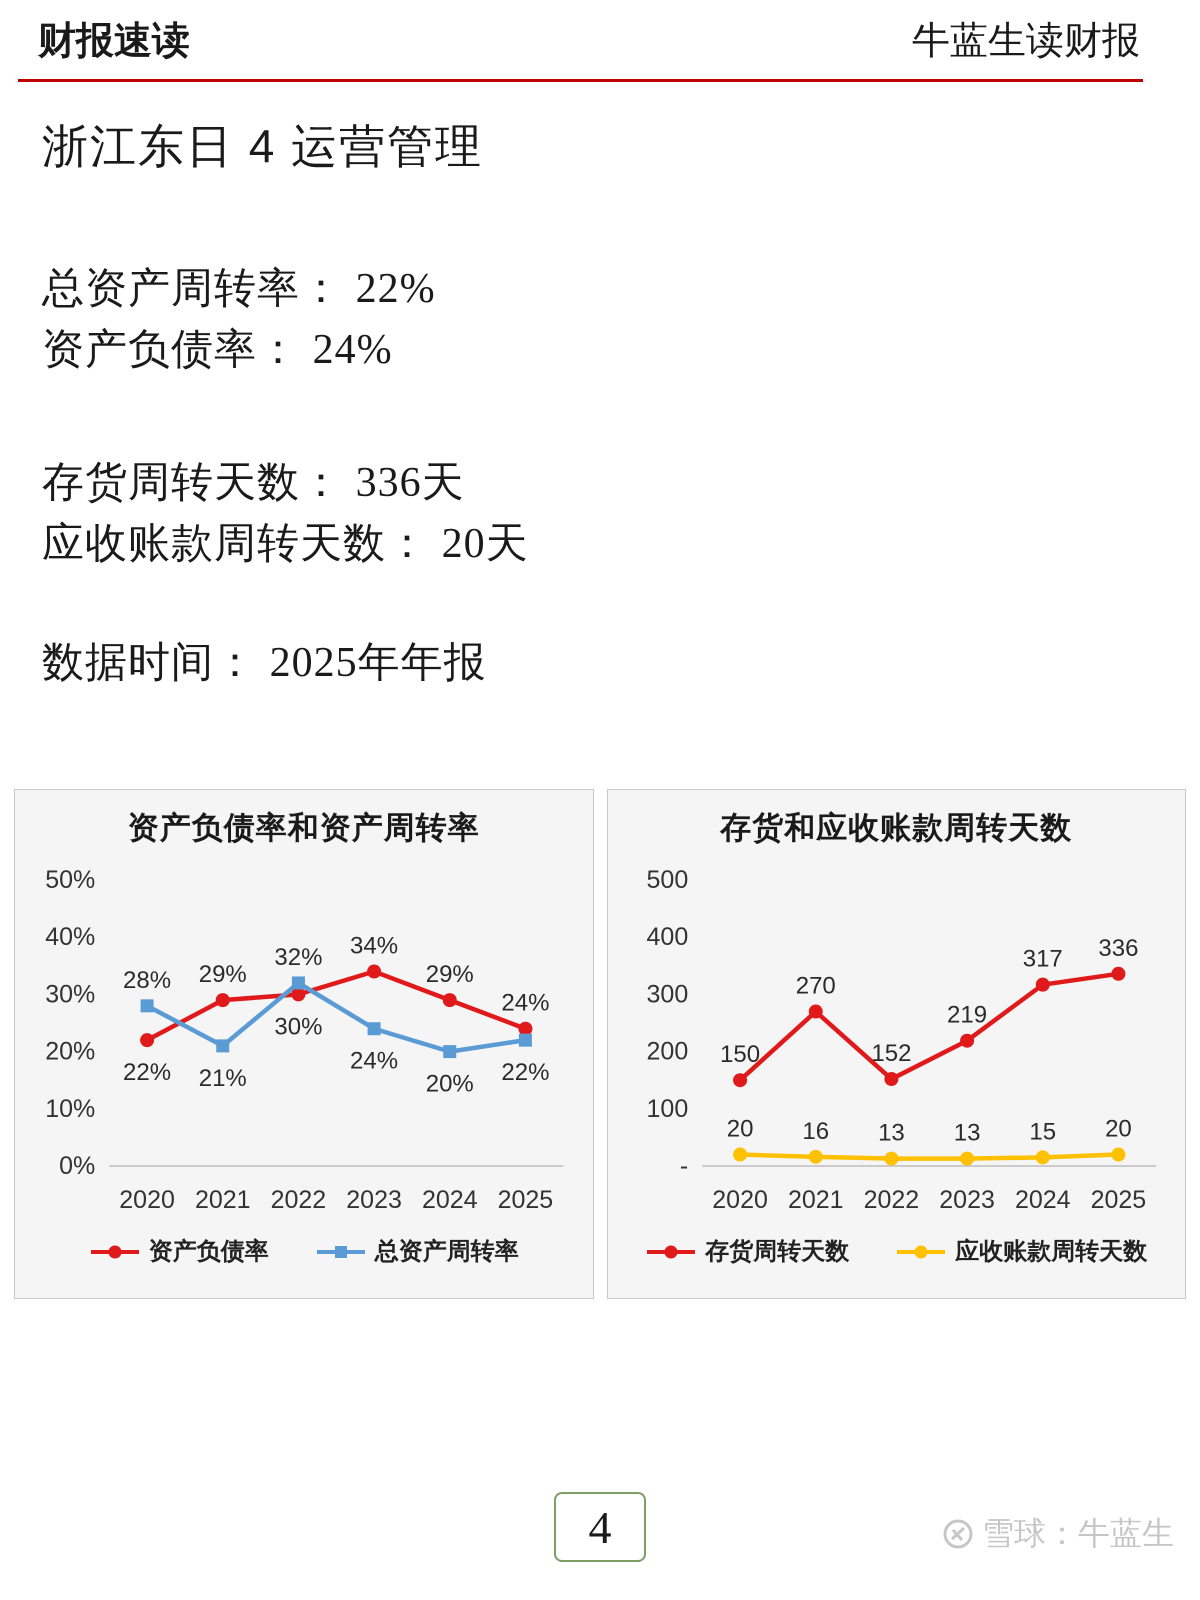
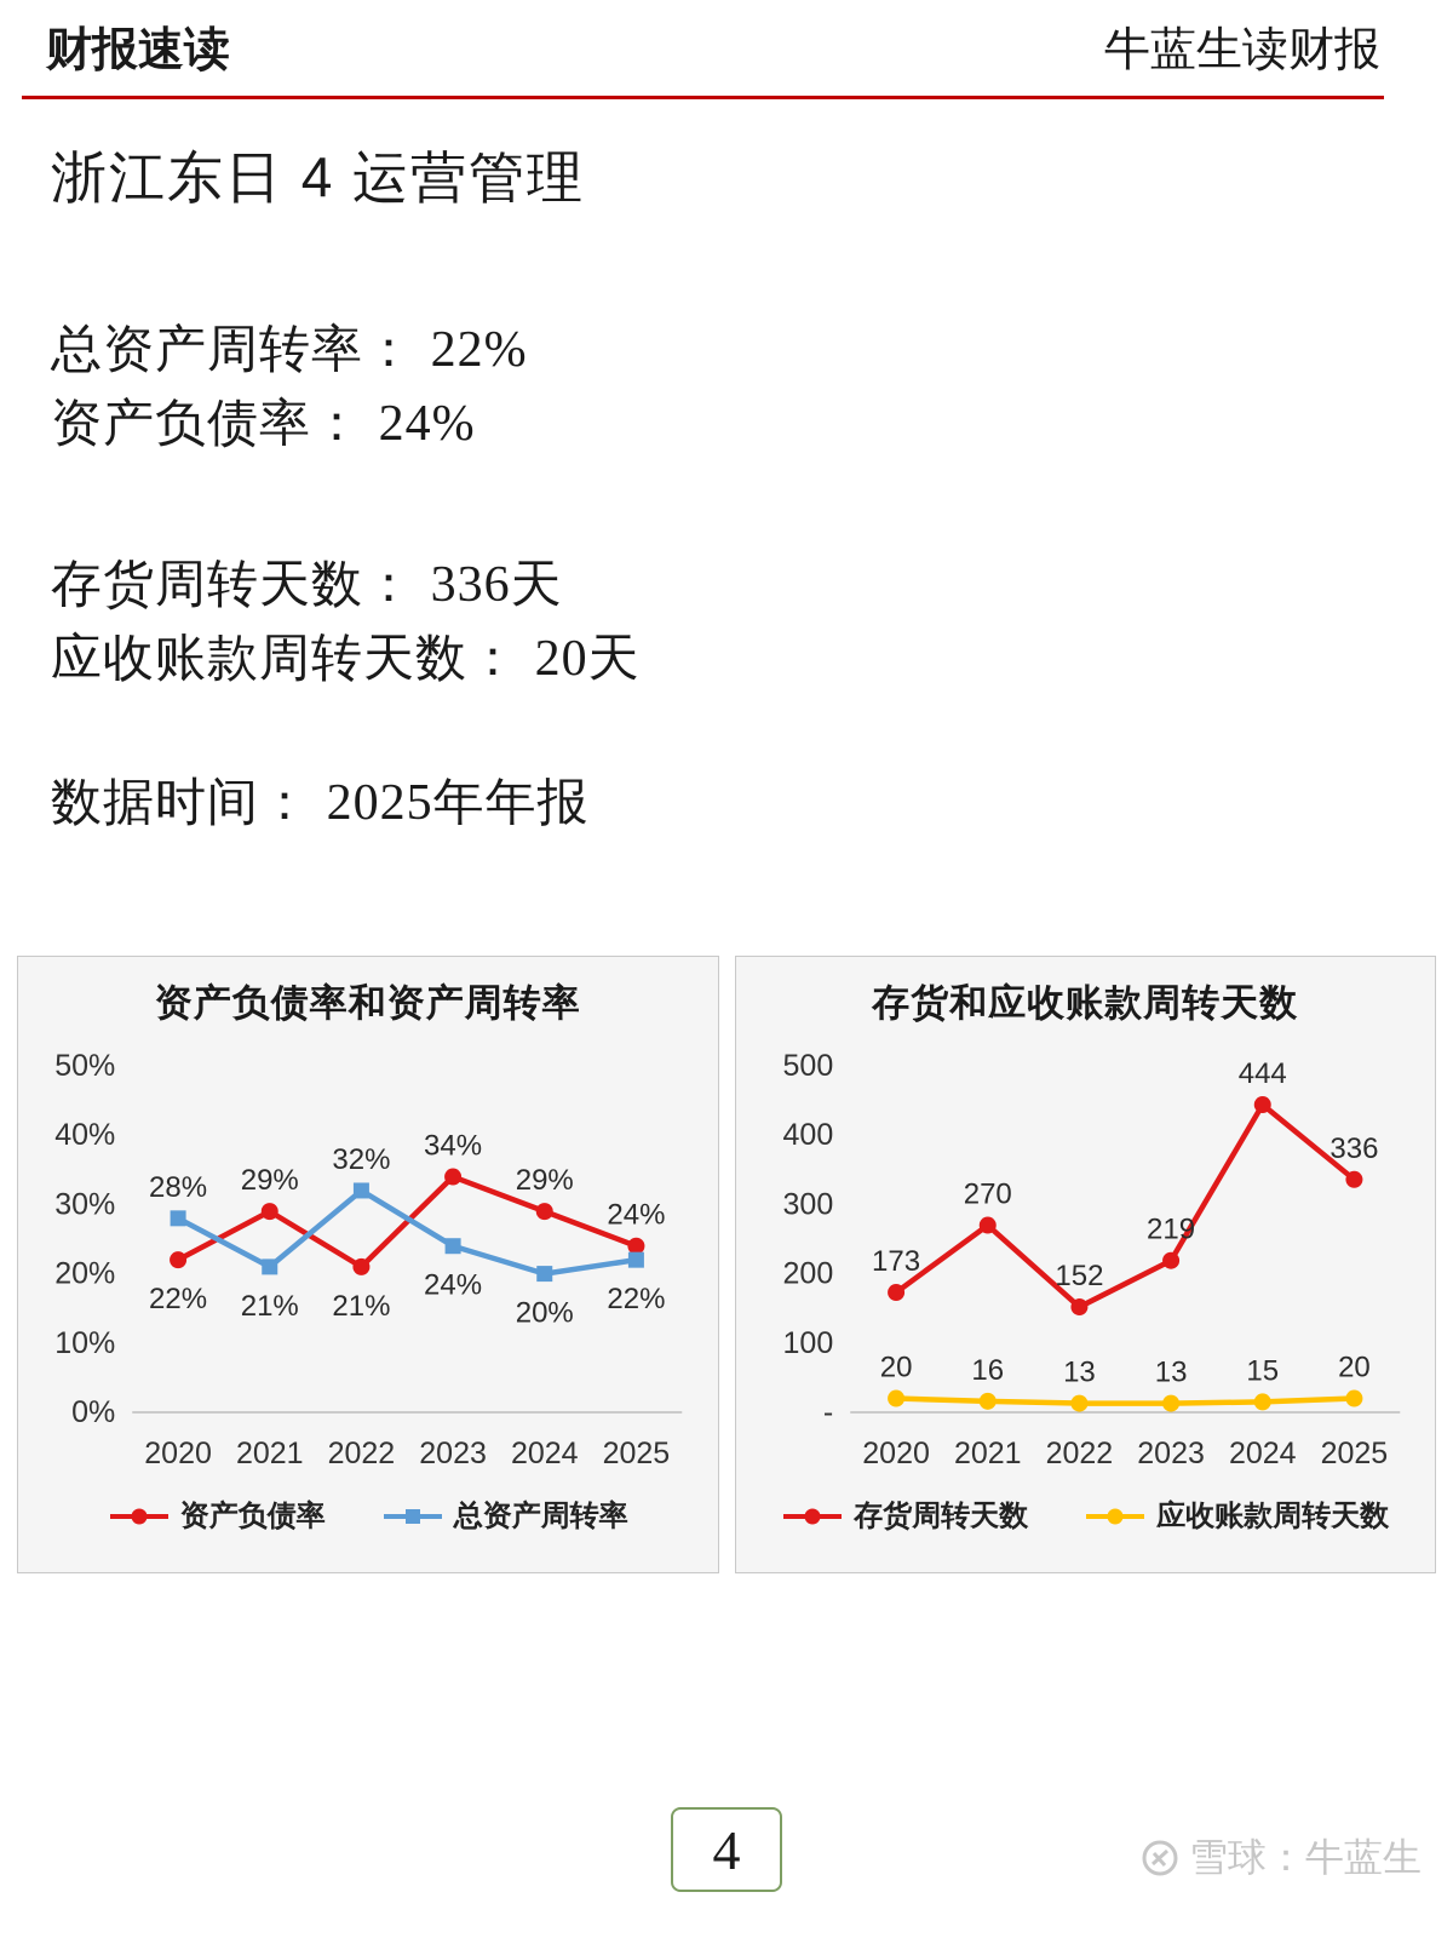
资产负债率和资产周转率/资产负债率/2022: 30% -> 21%
存货和应收账款周转天数/存货周转天数/2020: 150 -> 173
存货和应收账款周转天数/存货周转天数/2024: 317 -> 444
